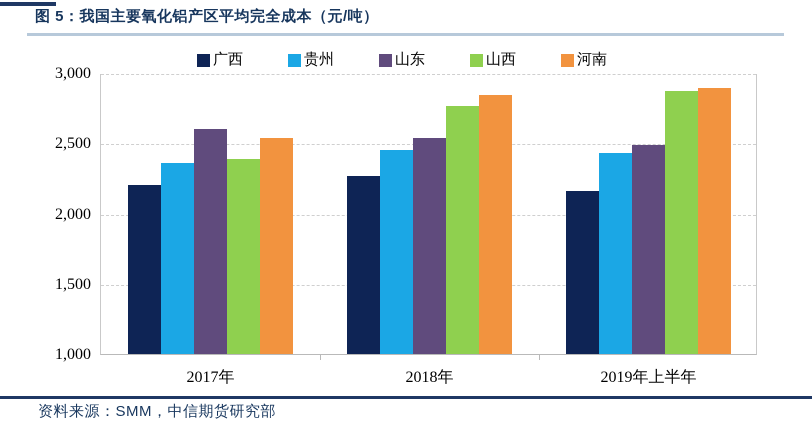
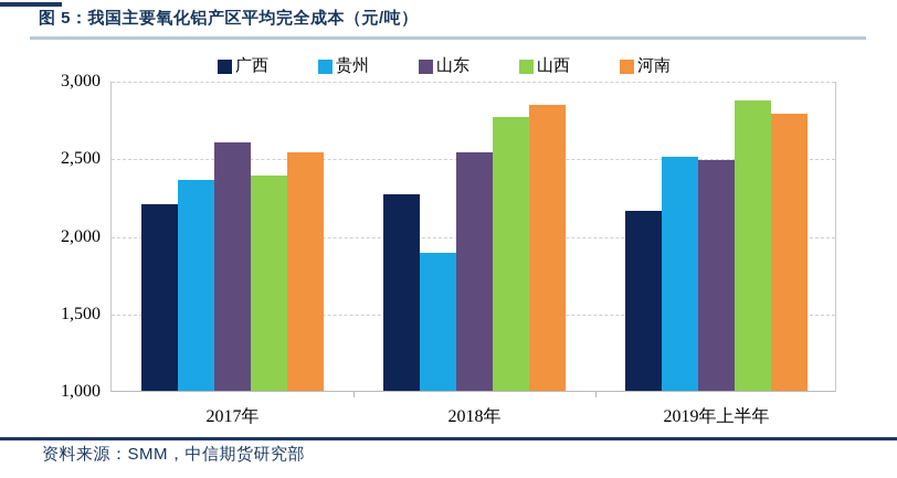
贵州/2018年: 2460 -> 1890
贵州/2019年上半年: 2430 -> 2510
河南/2019年上半年: 2890 -> 2790
